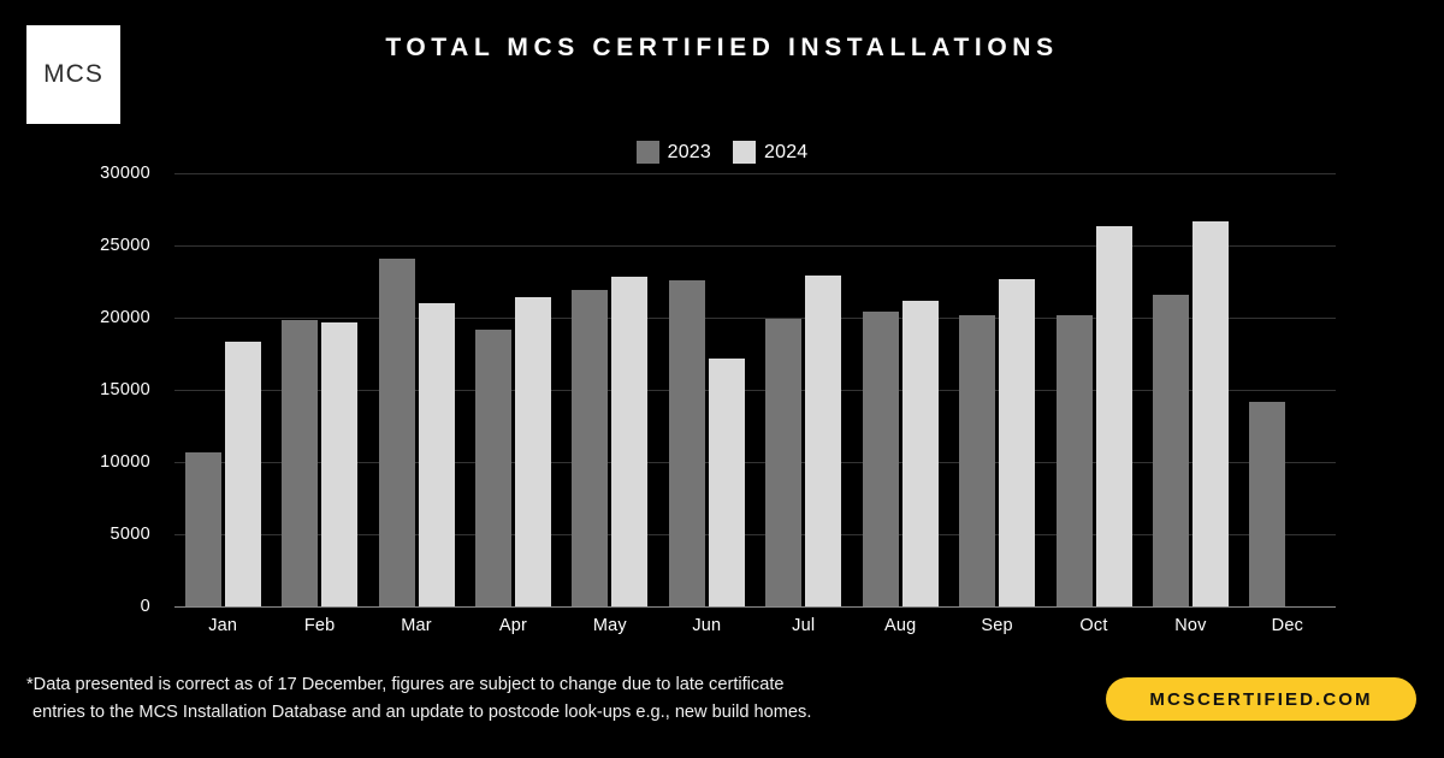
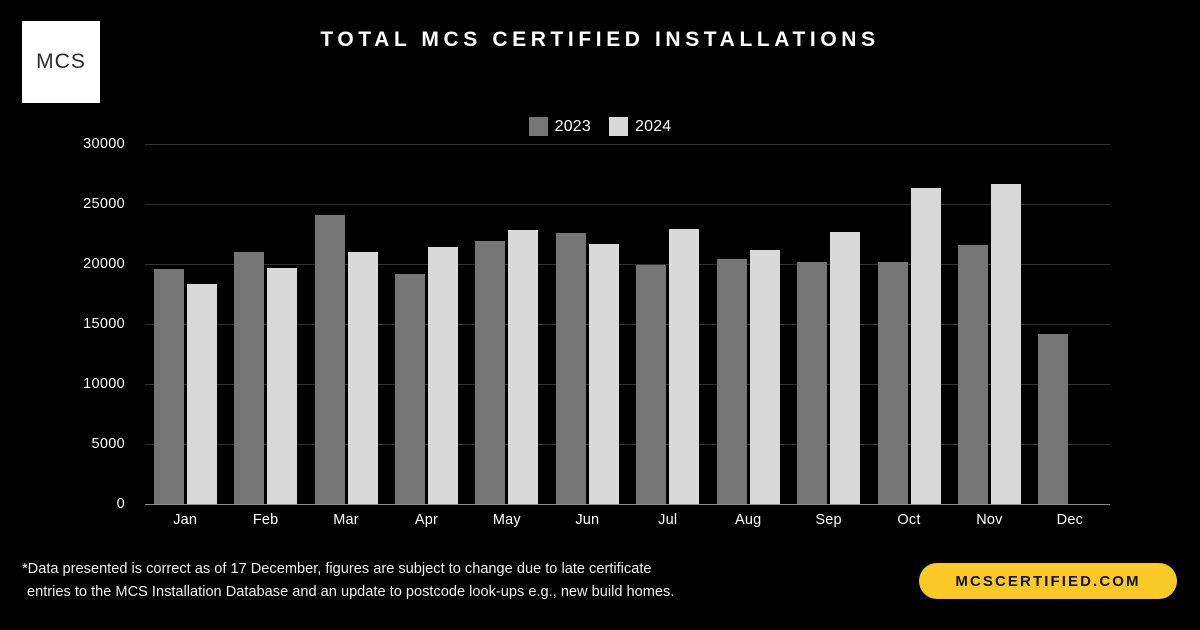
2023/Jan: 10700 -> 19600
2023/Feb: 19800 -> 21000
2024/Jun: 17200 -> 21700
